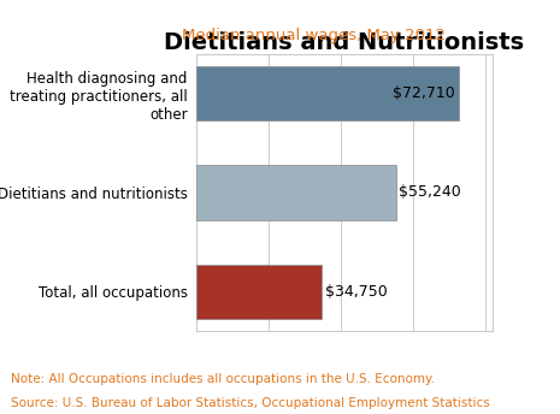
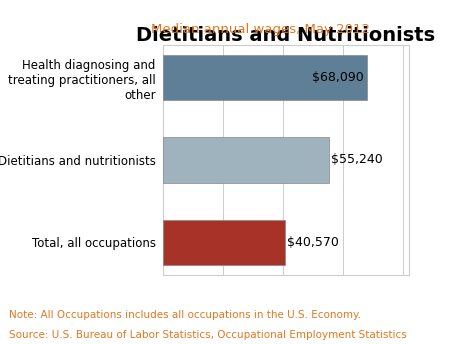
Health diagnosing and treating practitioners, all other: $72,710 -> $68,090
Total, all occupations: $34,750 -> $40,570
